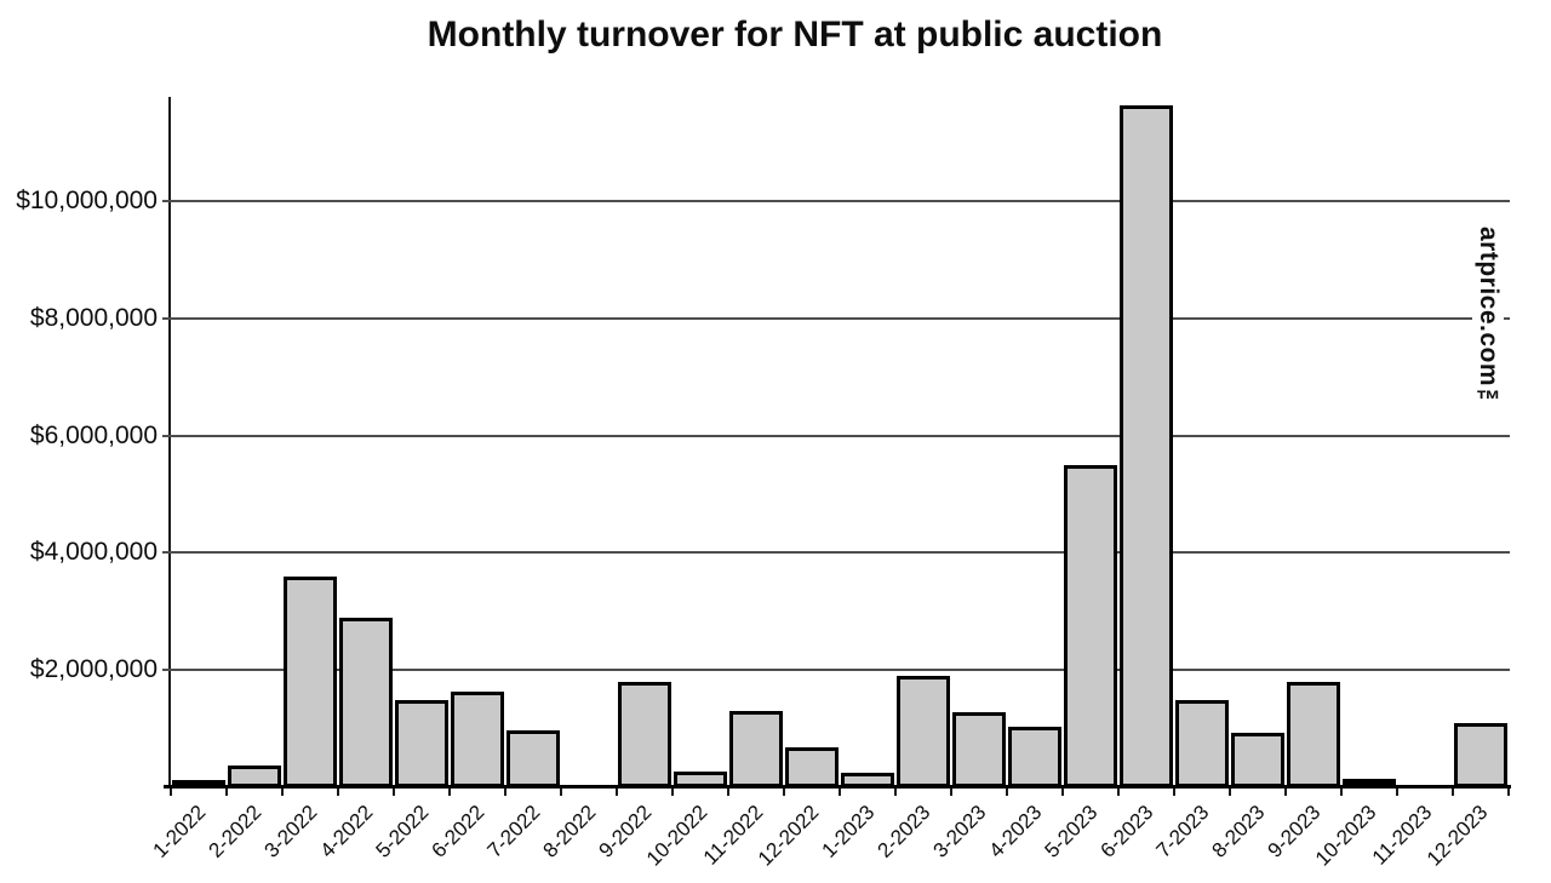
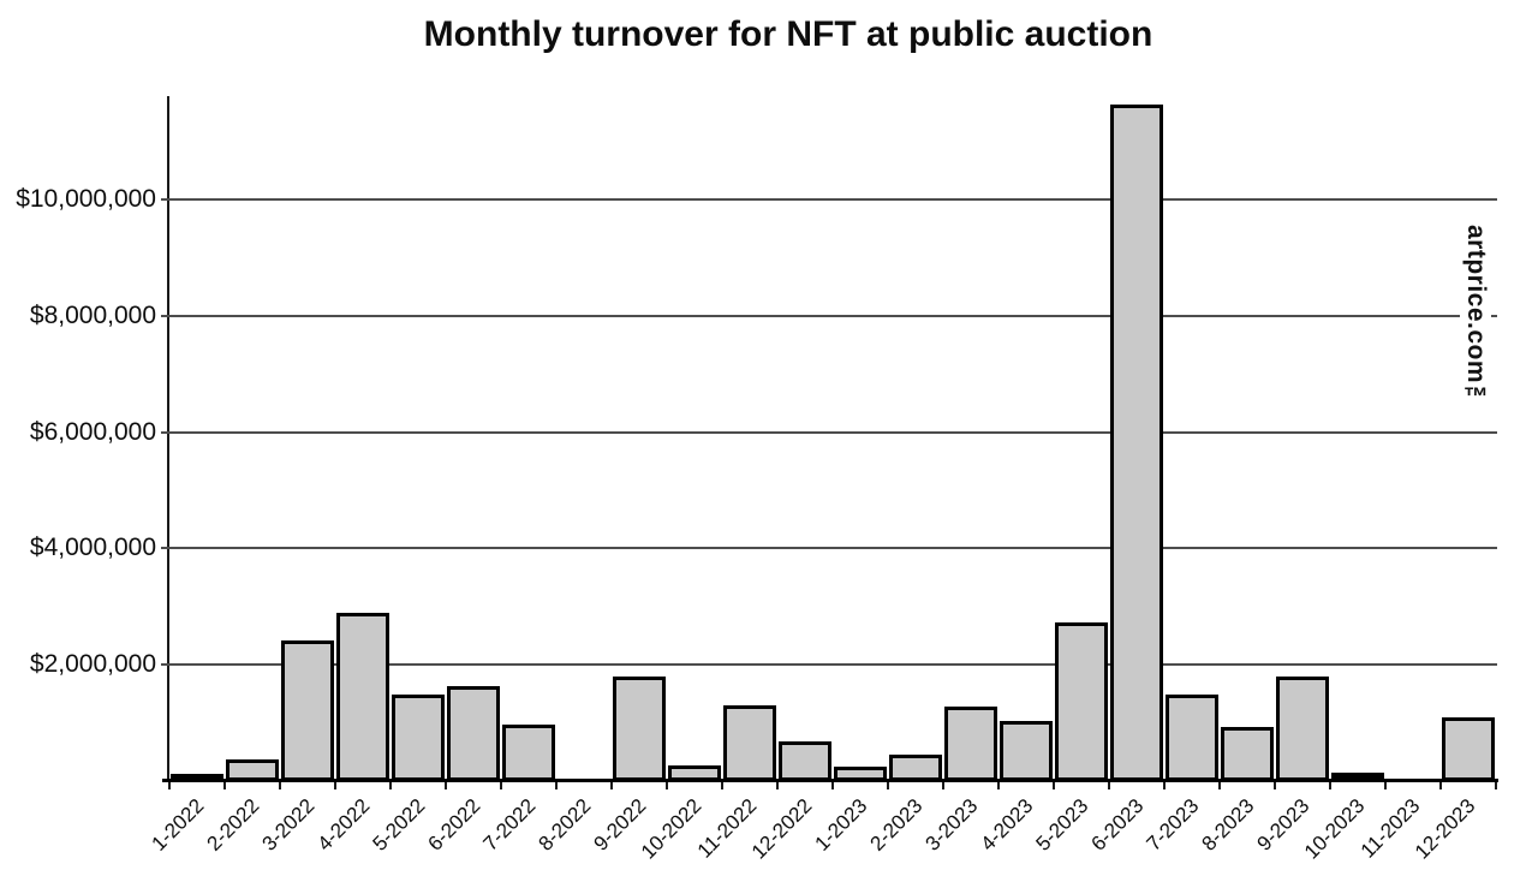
3-2022: $3600000 -> $2400000
2-2023: $1900000 -> $400000
5-2023: $5500000 -> $2700000
